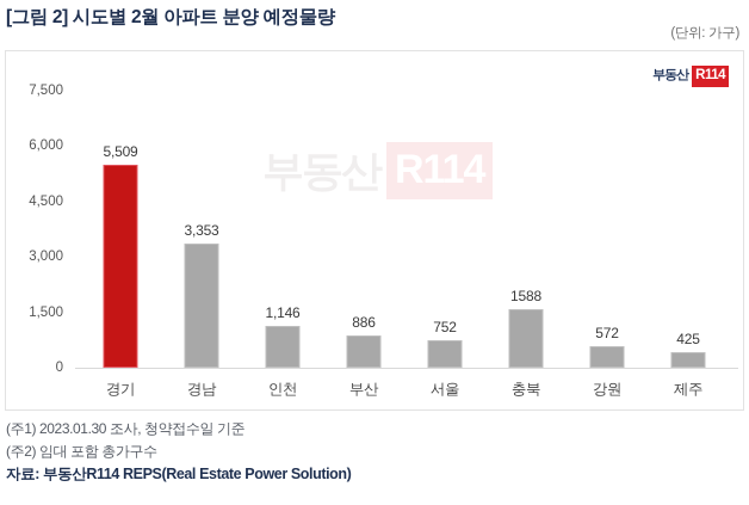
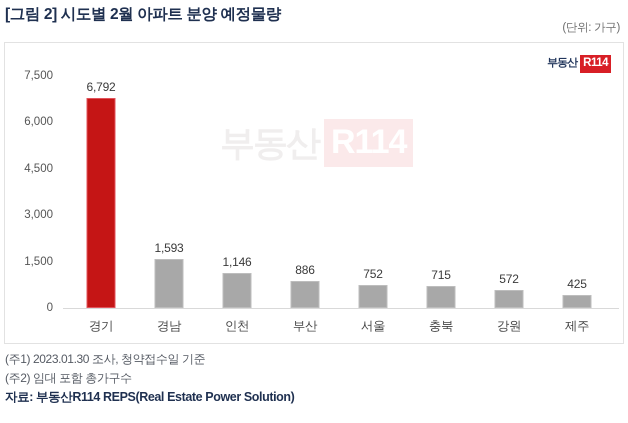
경기: 5,509 -> 6,792
경남: 3,353 -> 1,593
충북: 1588 -> 715
